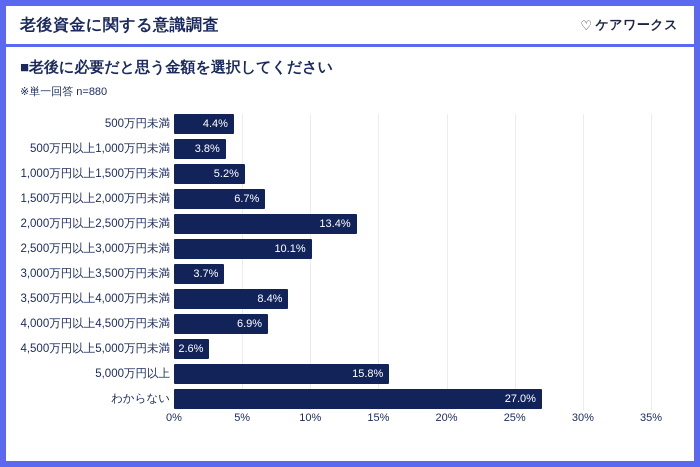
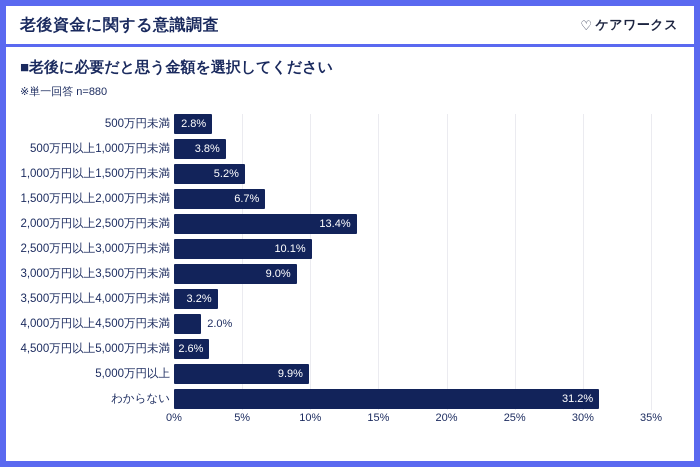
500万円未満: 4.4% -> 2.8%
3,000万円以上3,500万円未満: 3.7% -> 9.0%
3,500万円以上4,000万円未満: 8.4% -> 3.2%
4,000万円以上4,500万円未満: 6.9% -> 2.0%
5,000万円以上: 15.8% -> 9.9%
わからない: 27.0% -> 31.2%
